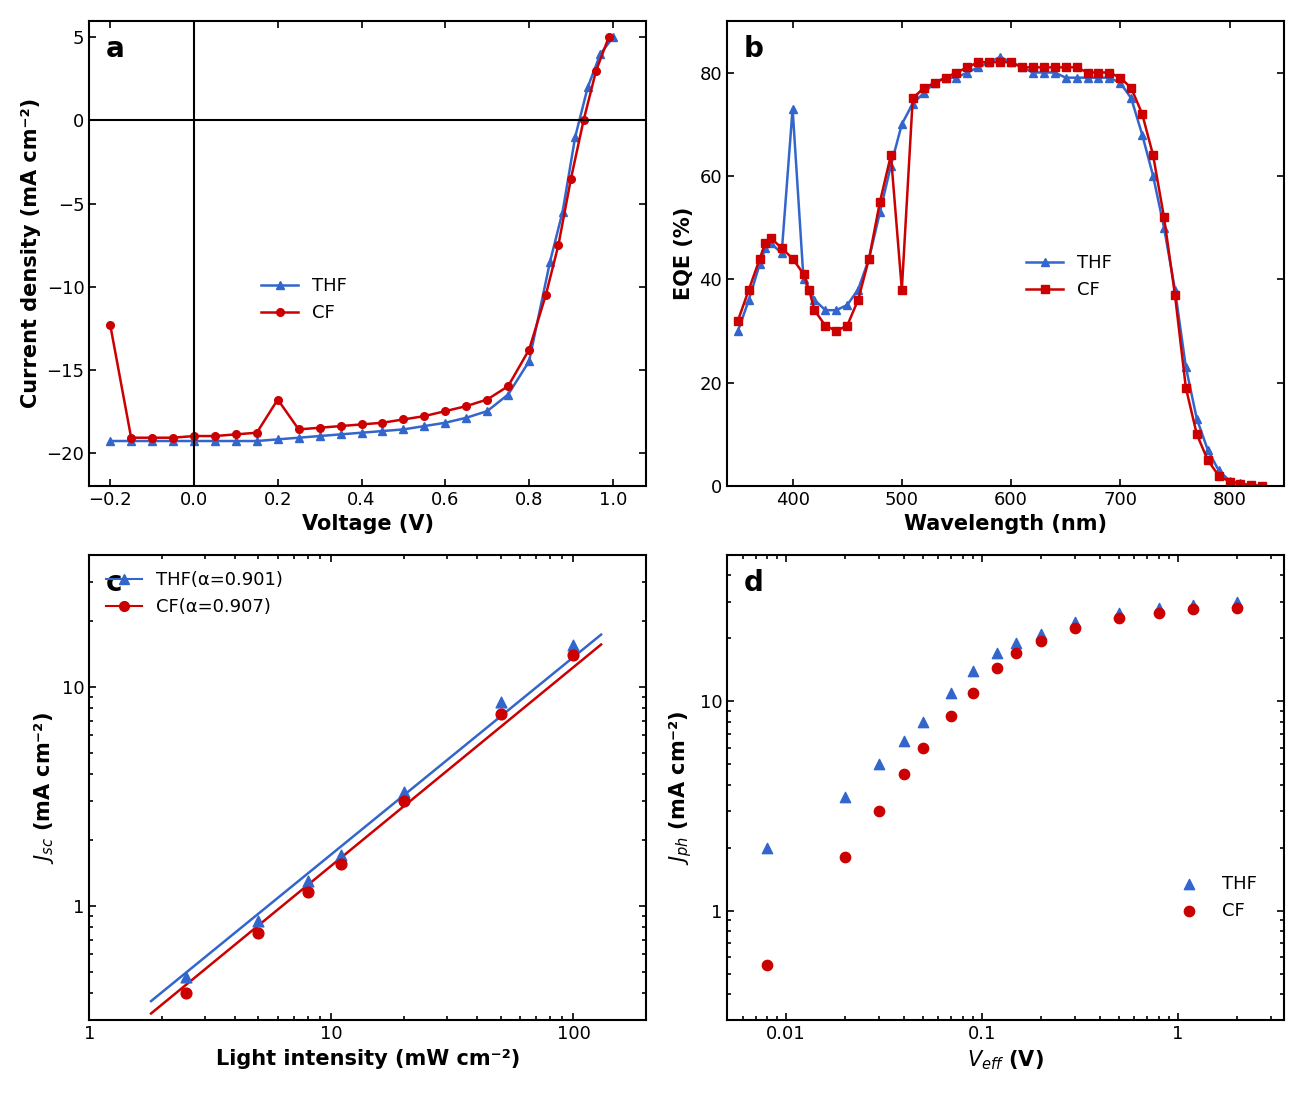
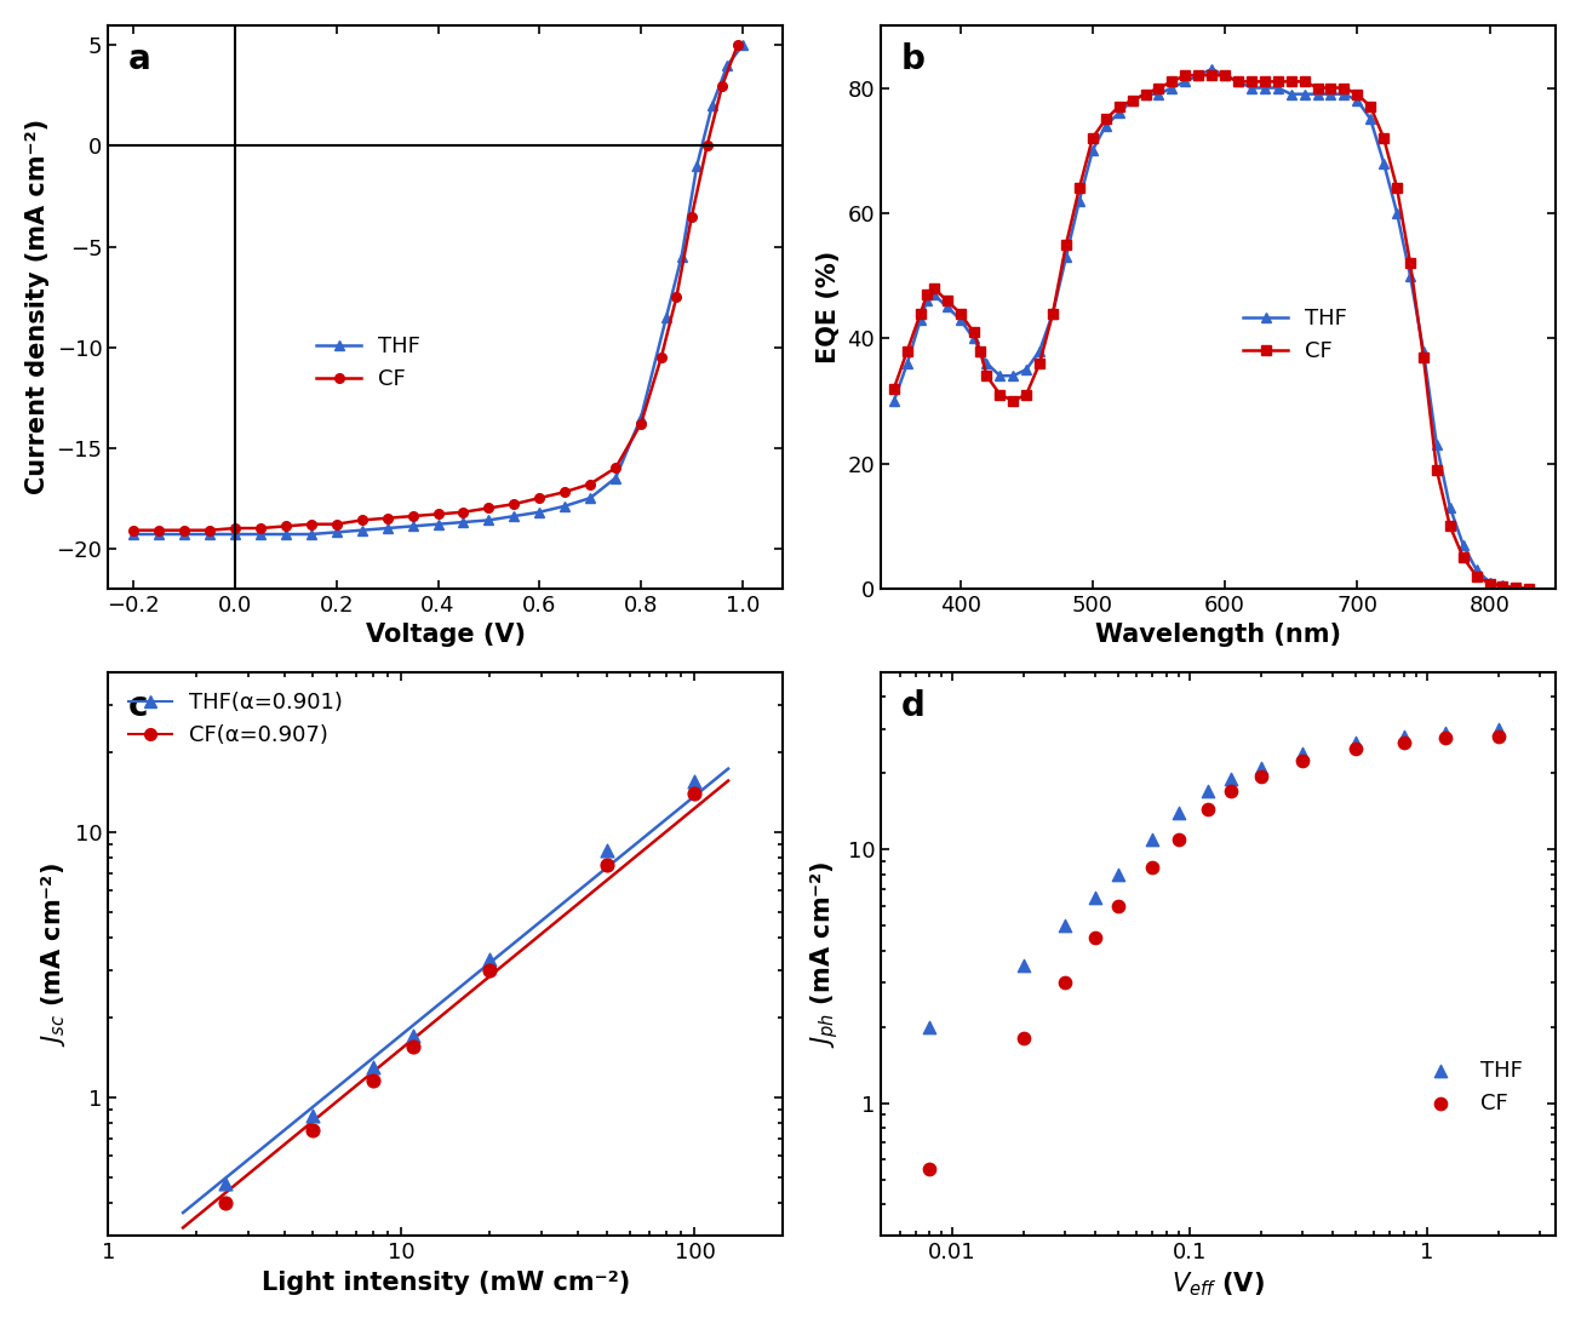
CF/−0.2: -12.3 -> -19.1
CF/0.2: -16.8 -> -18.8
THF/0.8: -14.5 -> -13.5
THF/400: 73.0 -> 43.0
CF/500: 38.0 -> 72.0
